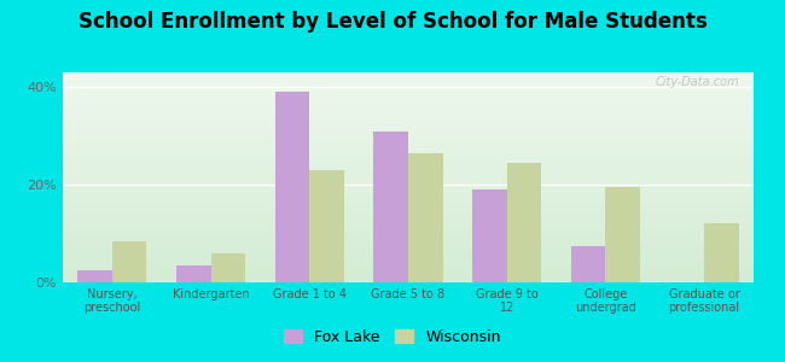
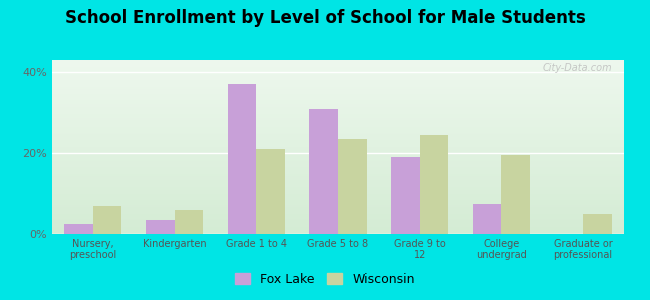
Wisconsin/Nursery, preschool: 8.5% -> 7.0%
Fox Lake/Grade 1 to 4: 39.0% -> 37.0%
Wisconsin/Grade 1 to 4: 23.0% -> 21.0%
Wisconsin/Grade 5 to 8: 26.5% -> 23.5%
Wisconsin/Graduate or professional: 12.0% -> 5.0%
